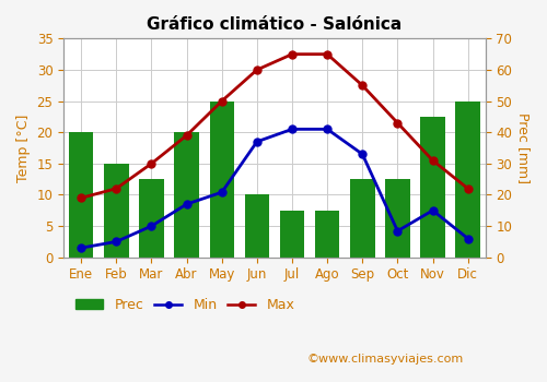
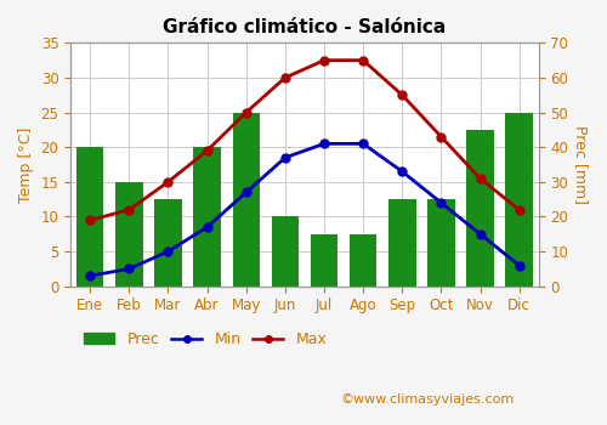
Min/May: 10.4 -> 13.5
Min/Oct: 4.2 -> 12.0
